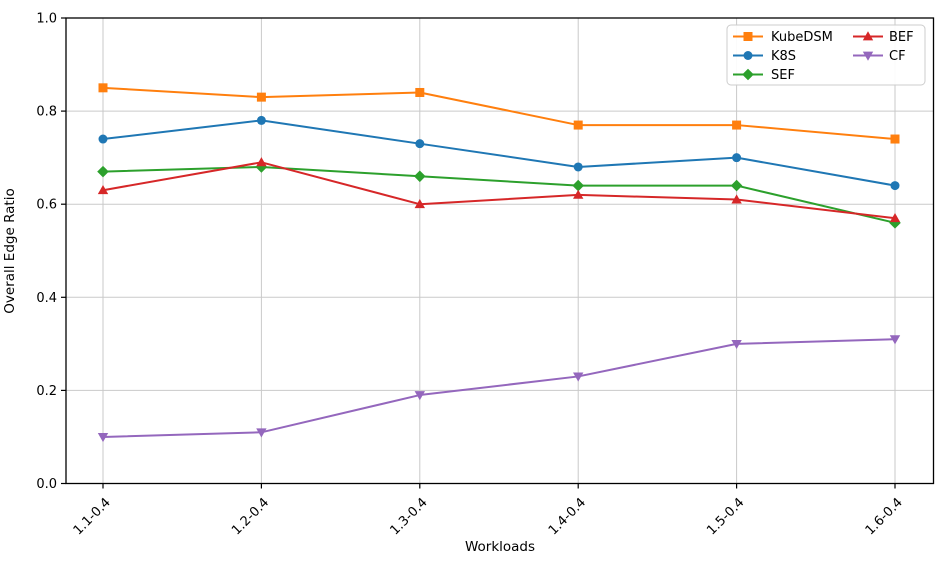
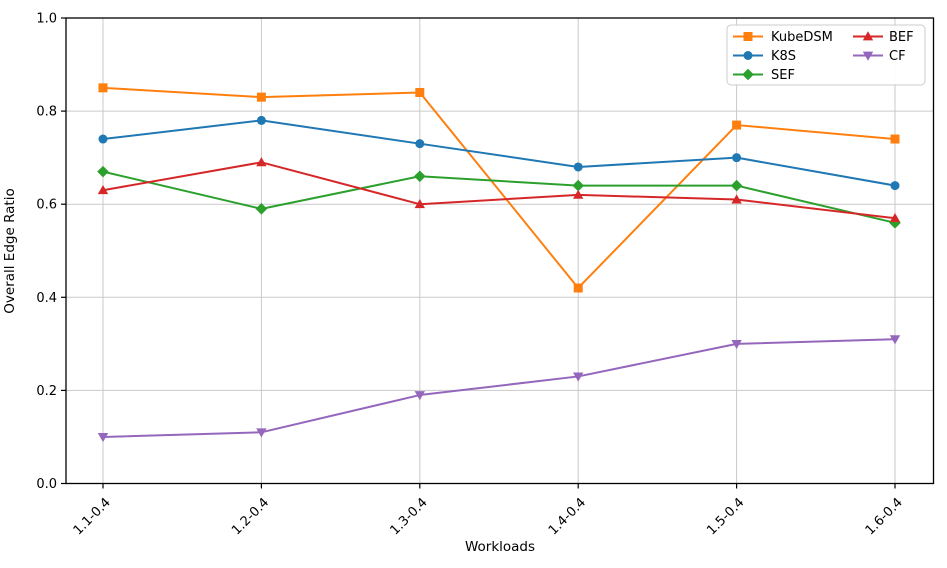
SEF/1.2-0.4: 0.68 -> 0.59
KubeDSM/1.4-0.4: 0.77 -> 0.42
